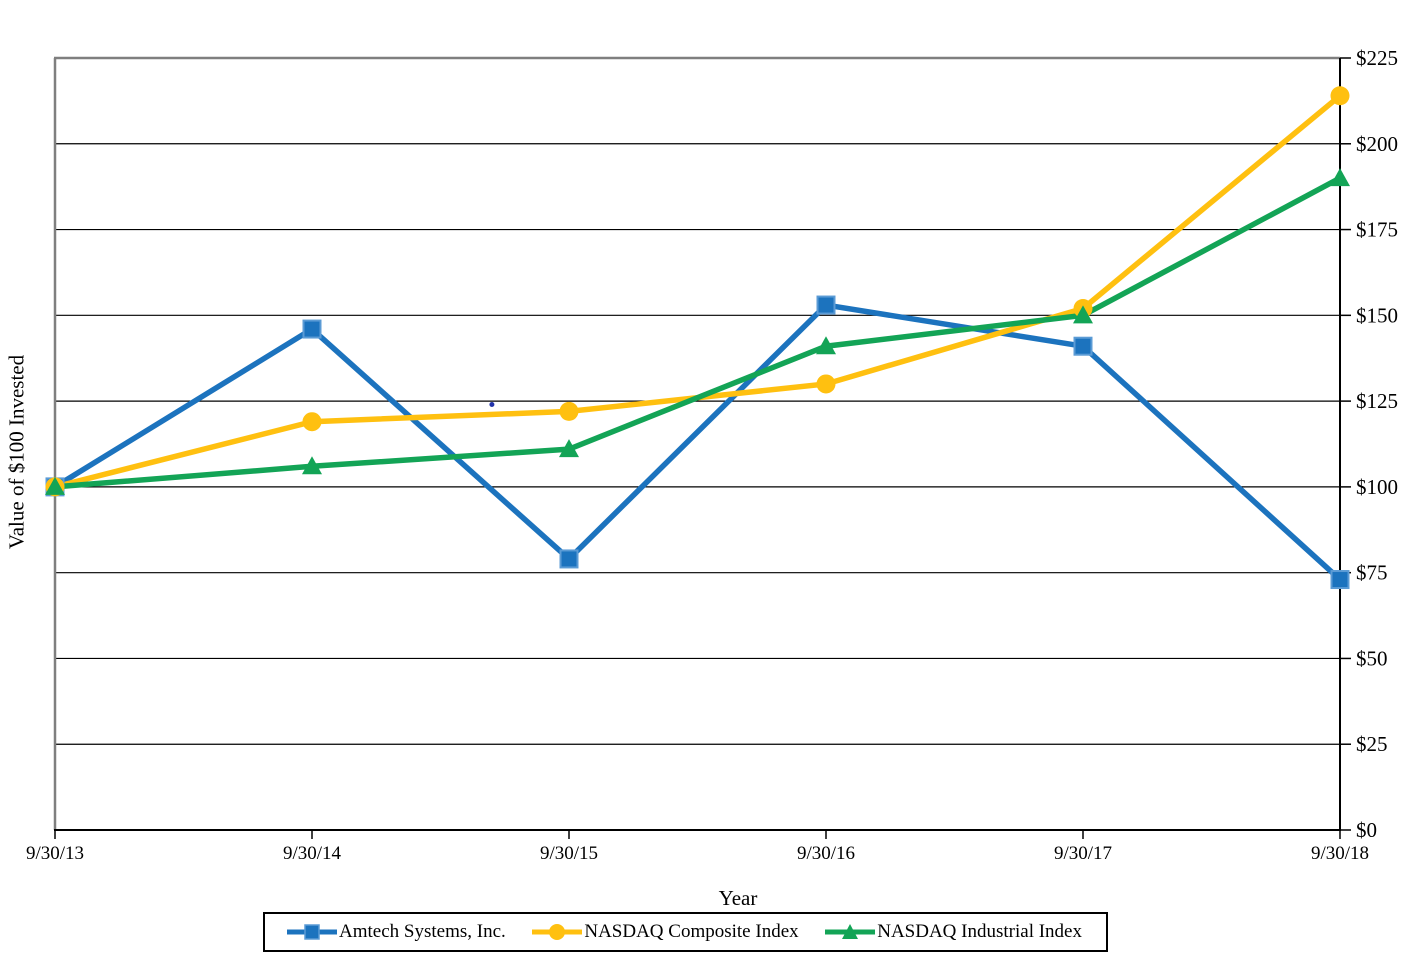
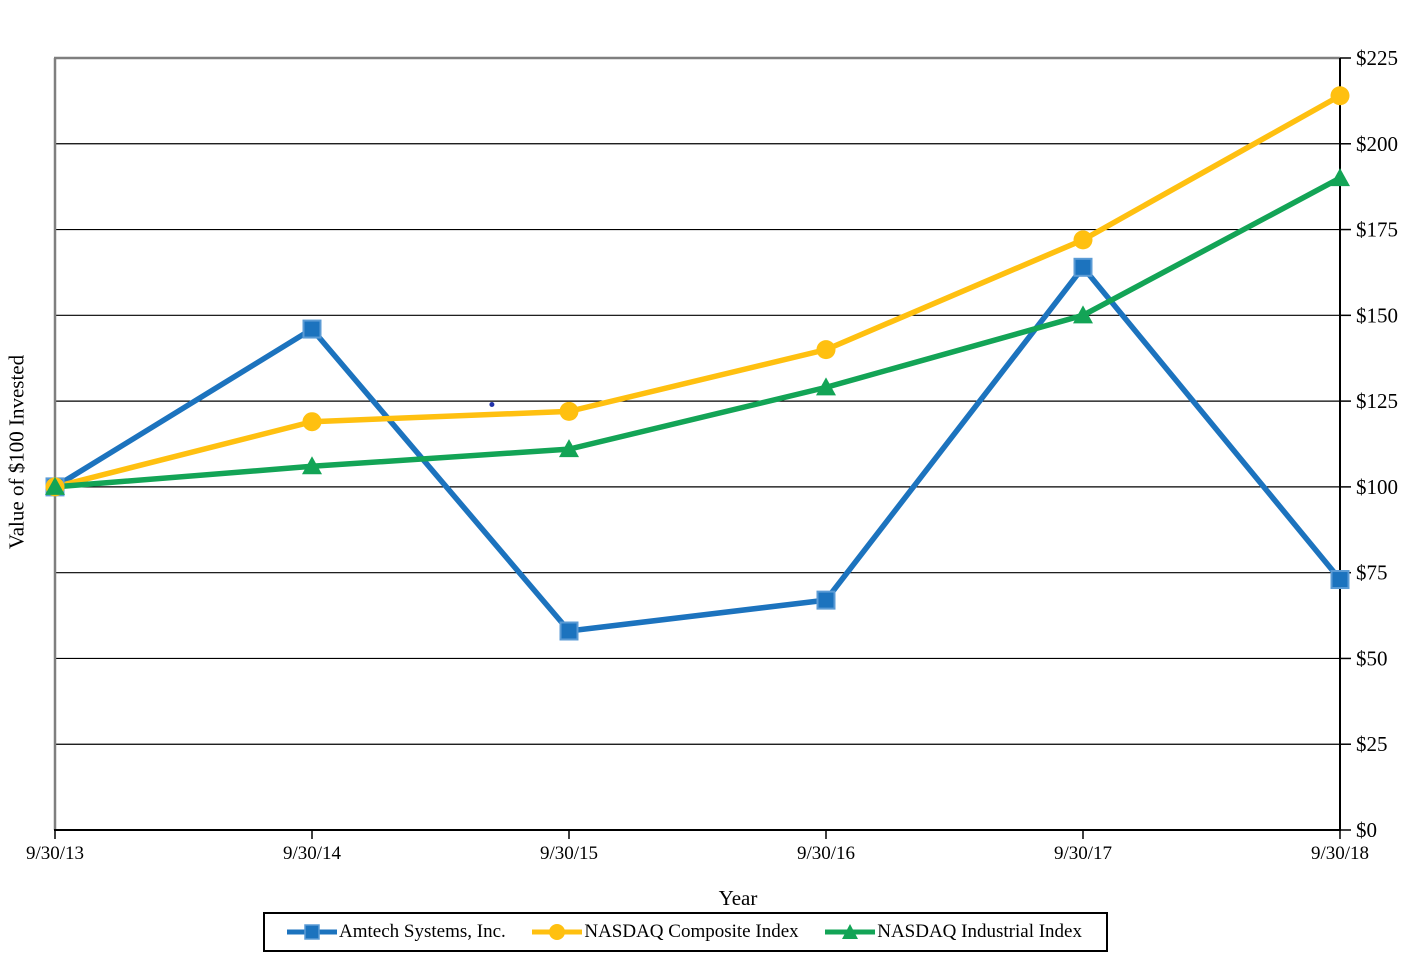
Amtech Systems, Inc./9/30/15: $79 -> $58
Amtech Systems, Inc./9/30/16: $153 -> $67
NASDAQ Composite Index/9/30/16: $130 -> $140
NASDAQ Industrial Index/9/30/16: $141 -> $129
Amtech Systems, Inc./9/30/17: $141 -> $164
NASDAQ Composite Index/9/30/17: $152 -> $172
